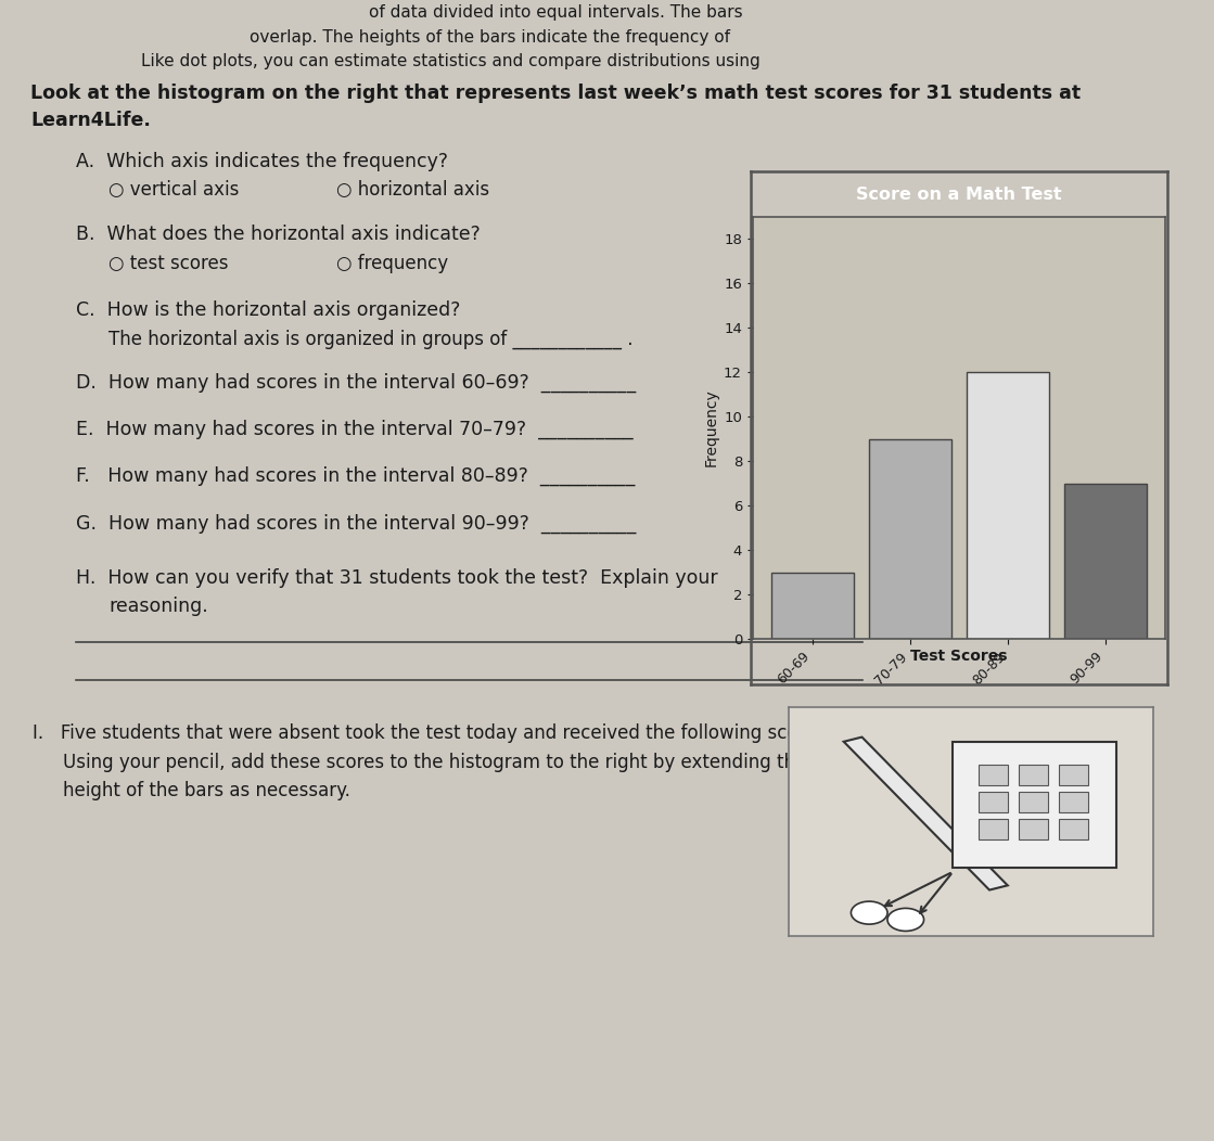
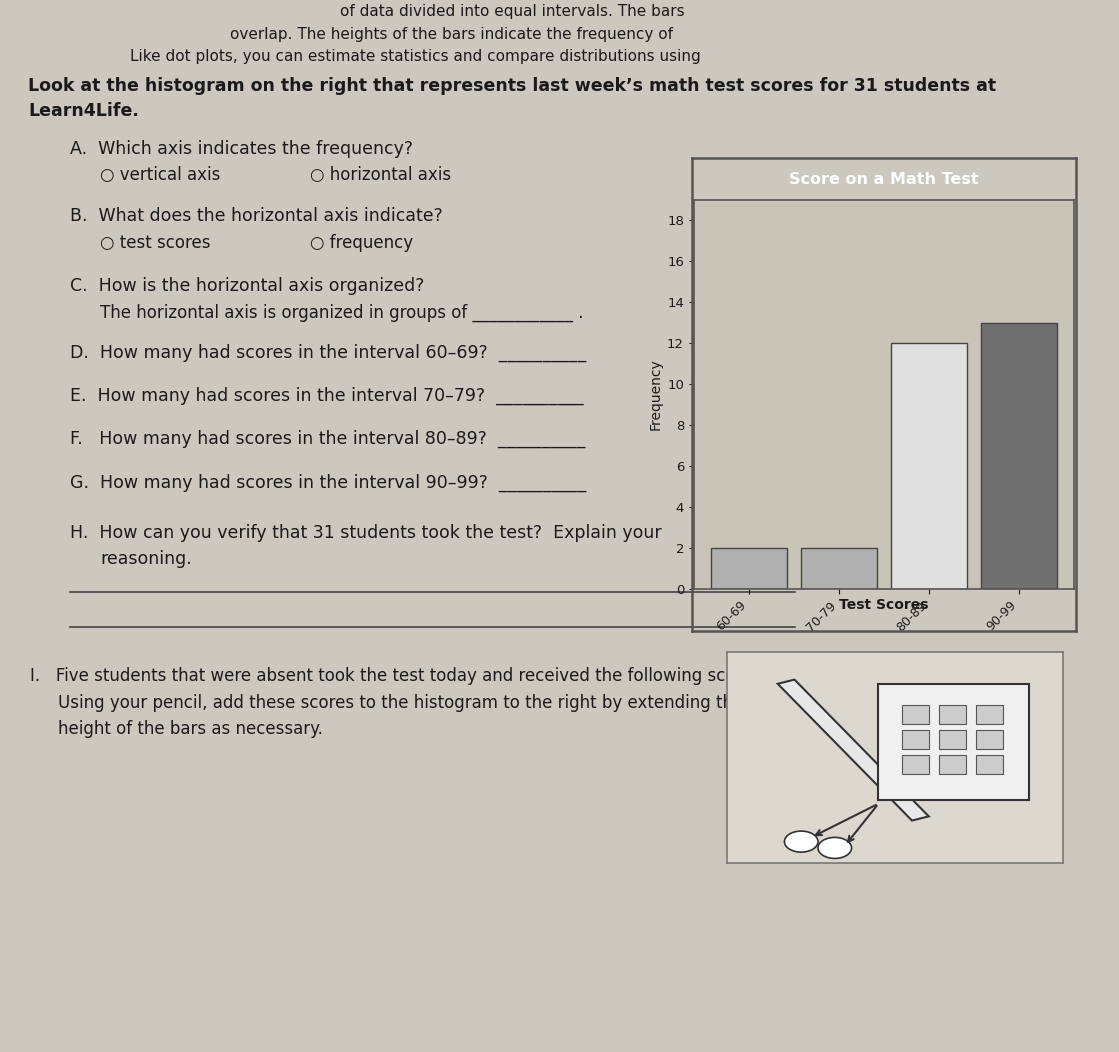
60-69: 3 -> 2
70-79: 9 -> 2
90-99: 7 -> 13
